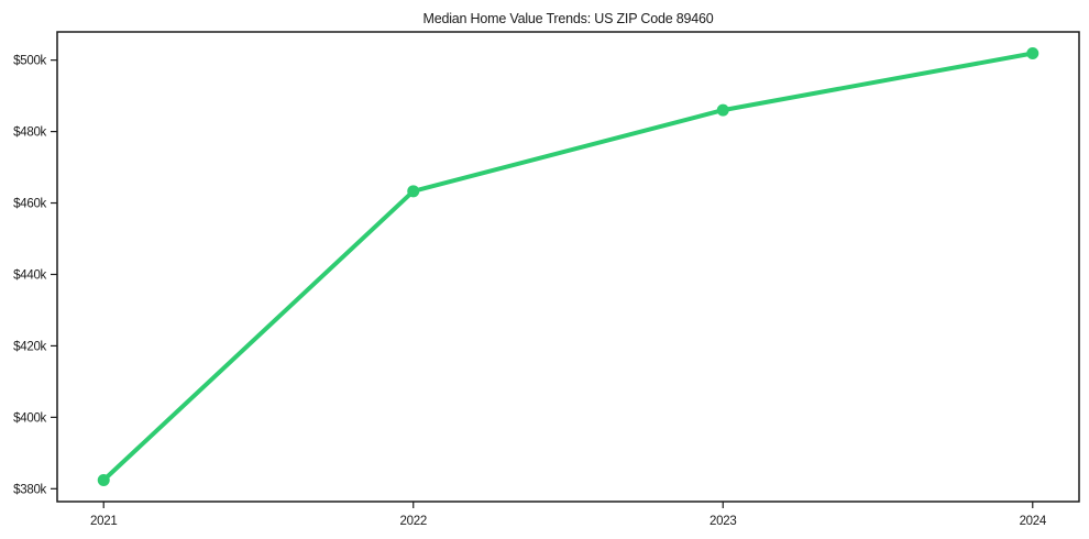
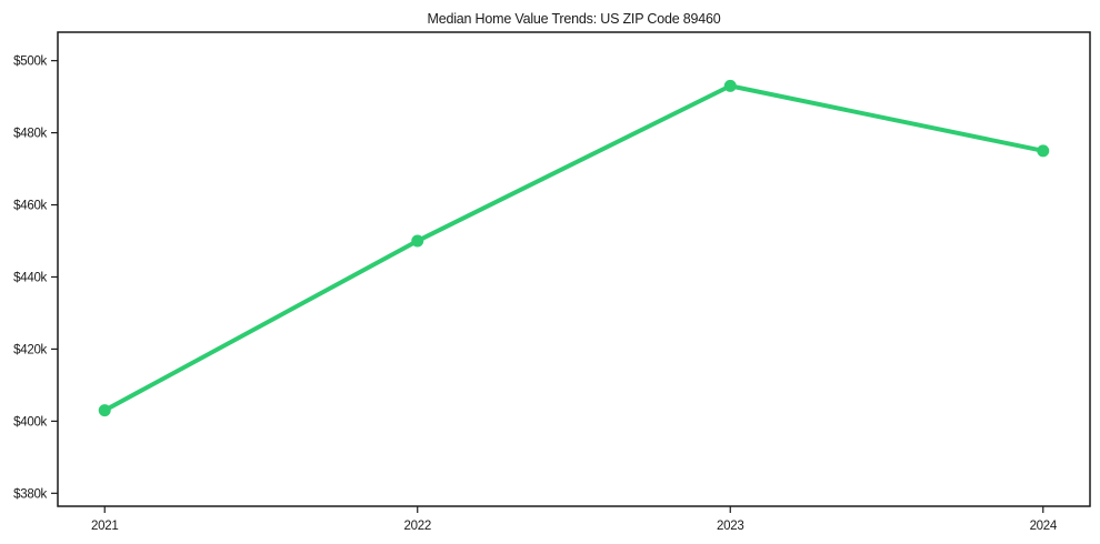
2021: $382k -> $403k
2022: $463k -> $450k
2023: $486k -> $493k
2024: $502k -> $475k
